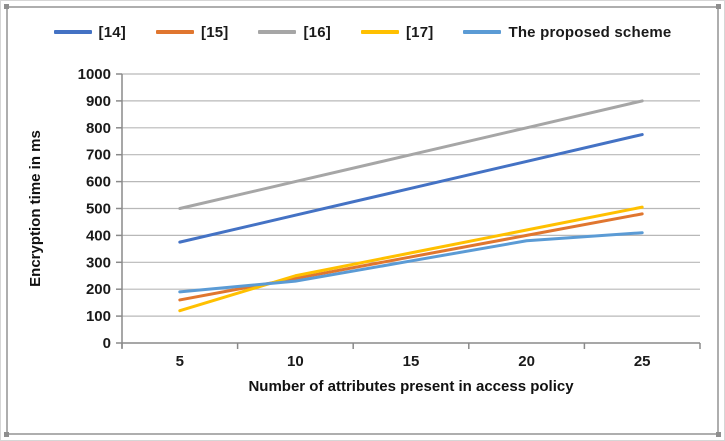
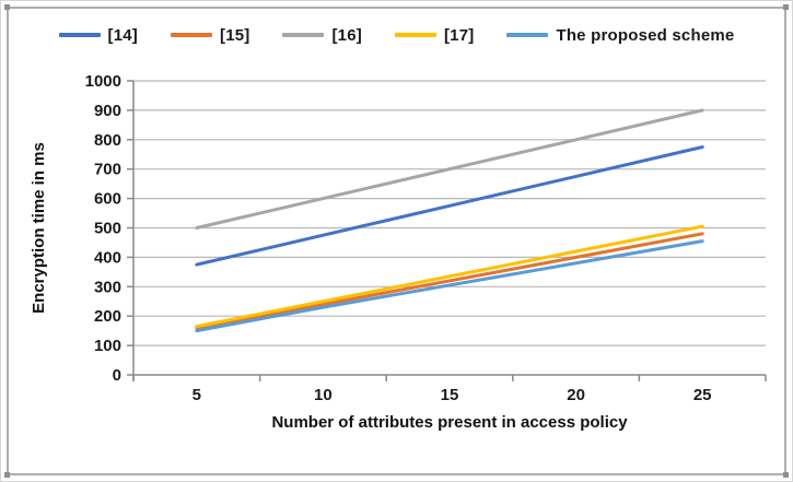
[17]/5: 120 -> 160
The proposed scheme/5: 190 -> 150
The proposed scheme/25: 410 -> 460
